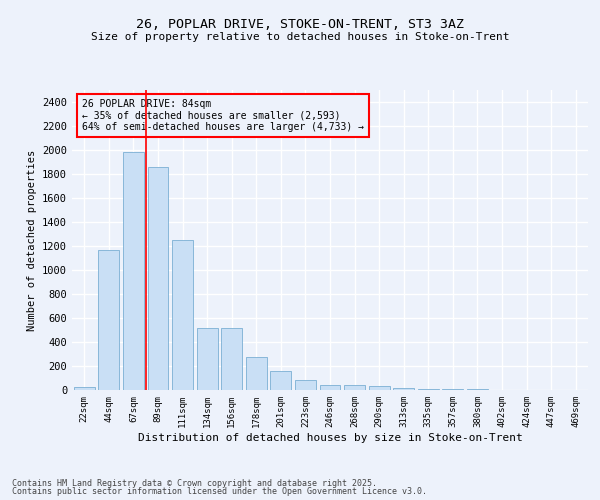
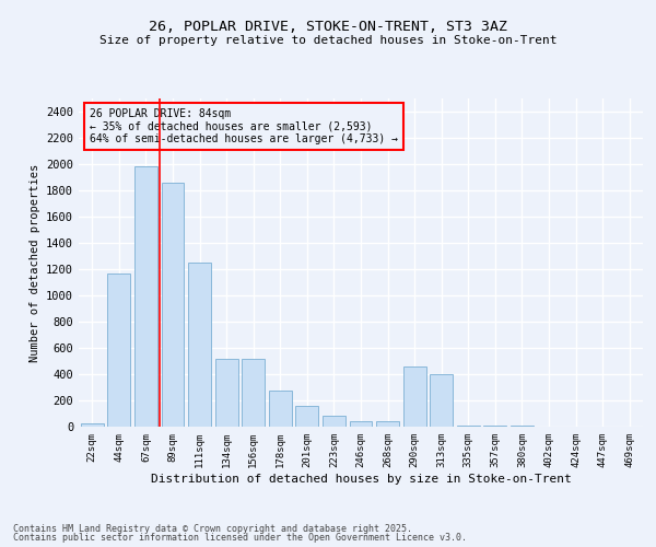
290sqm: 30 -> 460
313sqm: 20 -> 400
